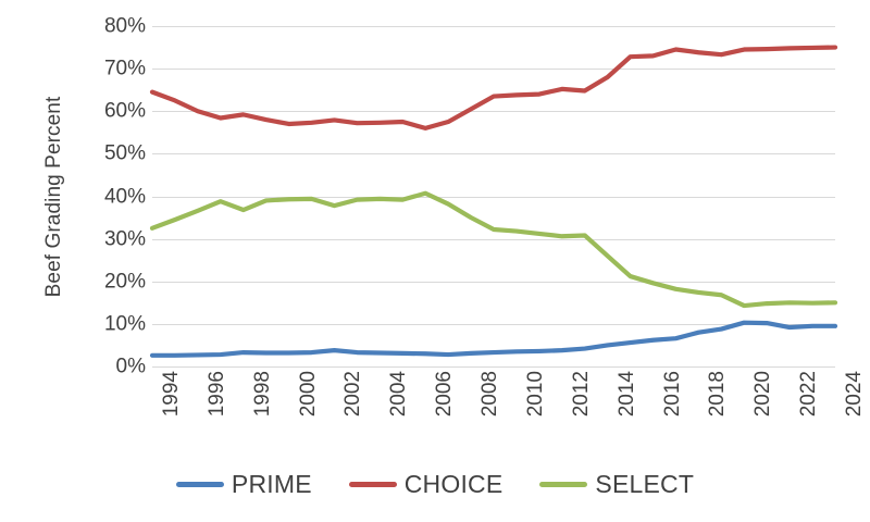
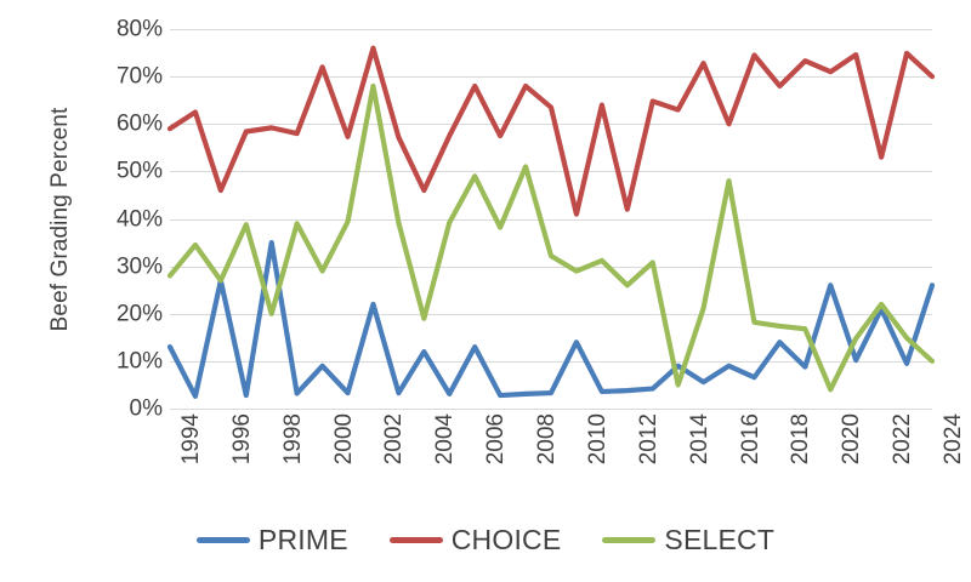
PRIME/1994: 3% -> 13%
CHOICE/1994: 64% -> 59%
SELECT/1994: 32% -> 28%
PRIME/1996: 3% -> 27%
CHOICE/1996: 60% -> 46%
SELECT/1996: 37% -> 27%
PRIME/1998: 3% -> 35%
SELECT/1998: 37% -> 20%
PRIME/2000: 3% -> 9%
CHOICE/2000: 57% -> 72%
SELECT/2000: 39% -> 29%
PRIME/2002: 4% -> 22%
CHOICE/2002: 58% -> 76%
SELECT/2002: 38% -> 68%
PRIME/2004: 3% -> 12%
CHOICE/2004: 57% -> 46%
SELECT/2004: 39% -> 19%
PRIME/2006: 3% -> 13%
CHOICE/2006: 56% -> 68%
SELECT/2006: 41% -> 49%
CHOICE/2008: 60% -> 68%
SELECT/2008: 35% -> 51%
PRIME/2010: 4% -> 14%
CHOICE/2010: 64% -> 41%
SELECT/2010: 32% -> 29%
CHOICE/2012: 65% -> 42%
SELECT/2012: 31% -> 26%
PRIME/2014: 5% -> 9%
CHOICE/2014: 68% -> 63%
SELECT/2014: 26% -> 5%
PRIME/2016: 6% -> 9%
CHOICE/2016: 73% -> 60%
SELECT/2016: 20% -> 48%
PRIME/2018: 8% -> 14%
CHOICE/2018: 74% -> 68%
PRIME/2020: 10% -> 26%
CHOICE/2020: 74% -> 71%
SELECT/2020: 14% -> 4%
PRIME/2022: 9% -> 21%
CHOICE/2022: 75% -> 53%
SELECT/2022: 15% -> 22%
PRIME/2024: 10% -> 26%
CHOICE/2024: 75% -> 70%
SELECT/2024: 15% -> 10%
